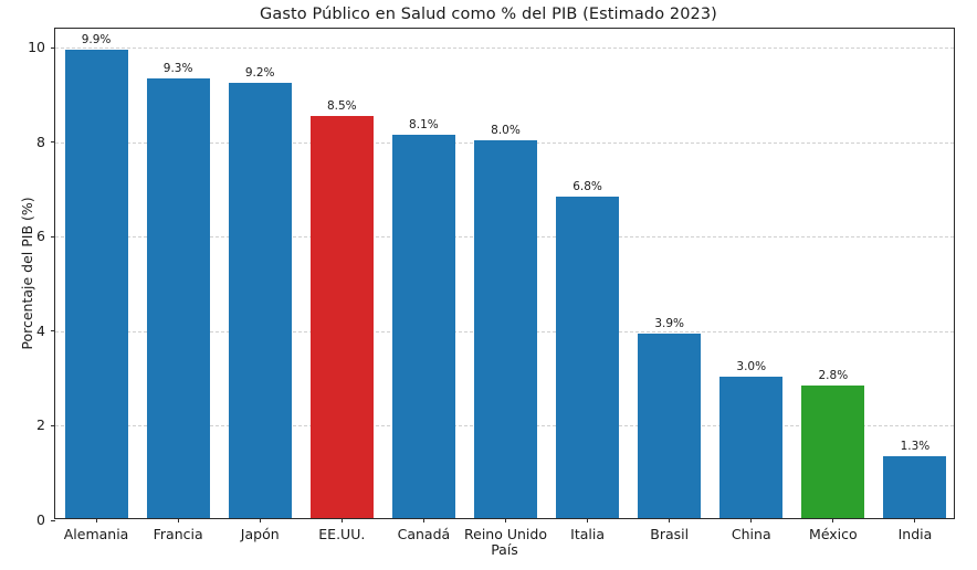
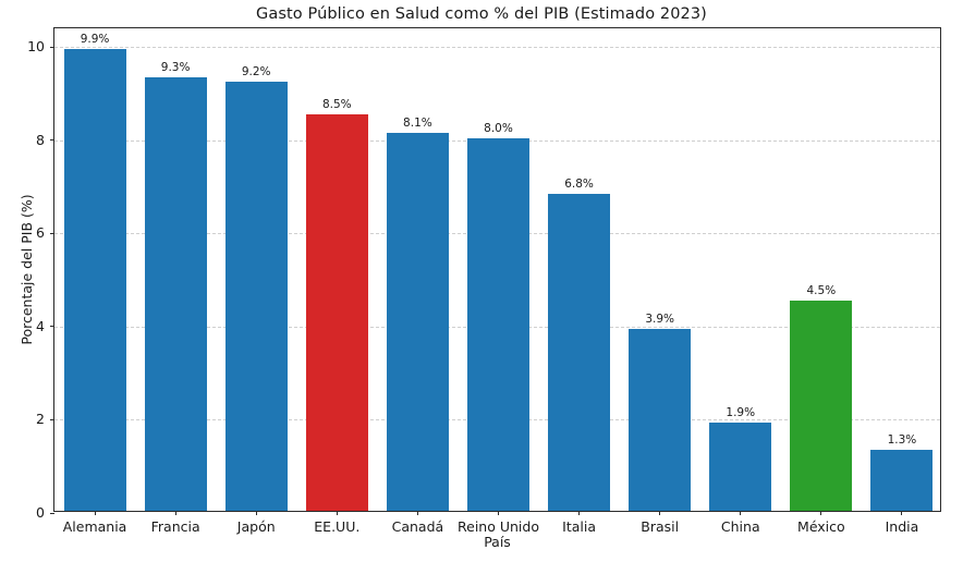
China: 3.0% -> 1.9%
México: 2.8% -> 4.5%
